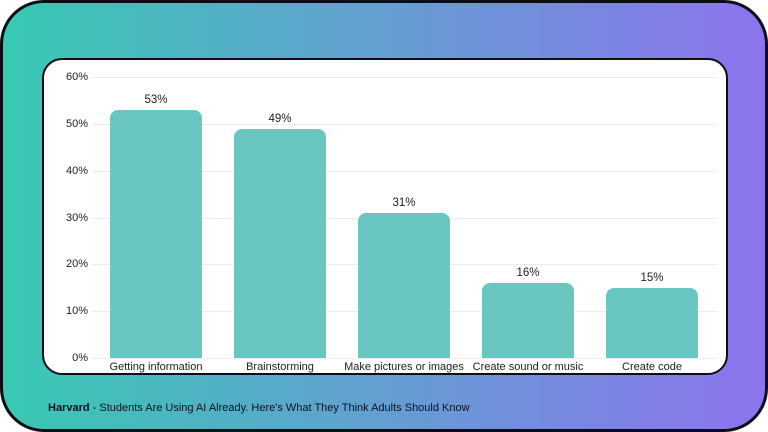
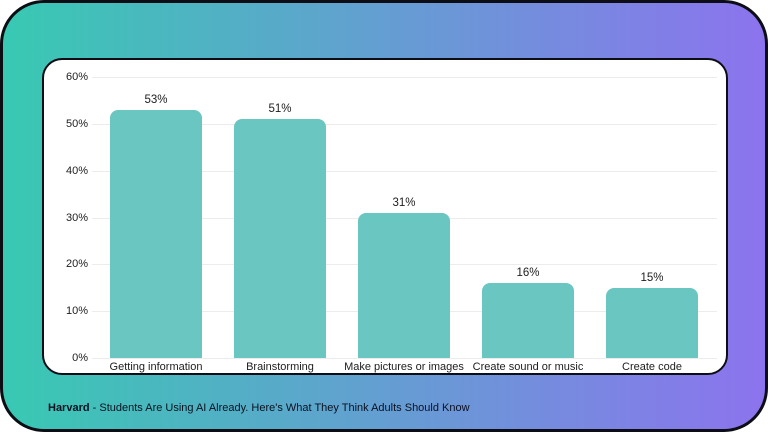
Brainstorming: 49% -> 51%
